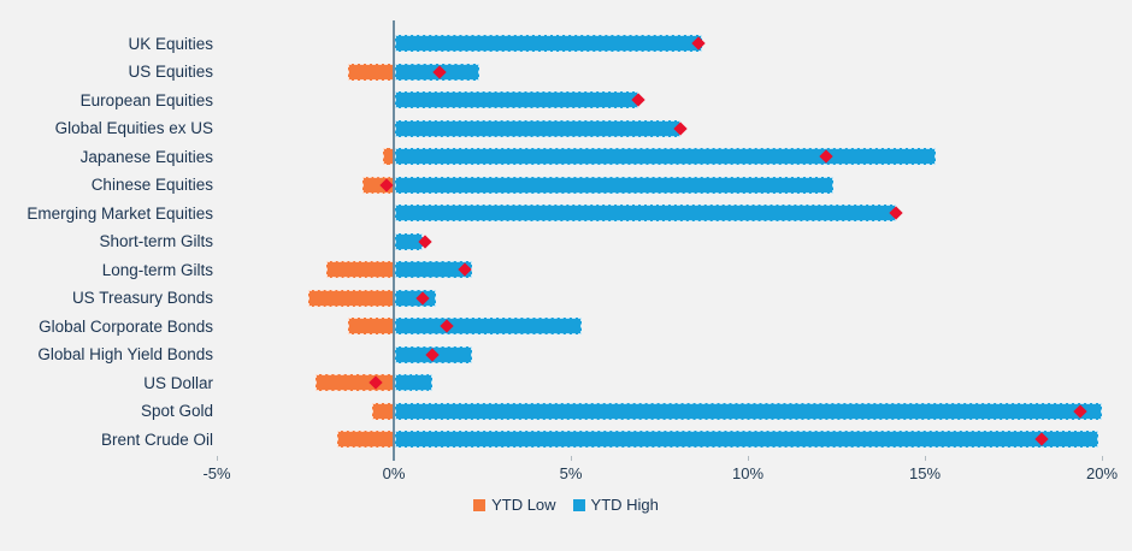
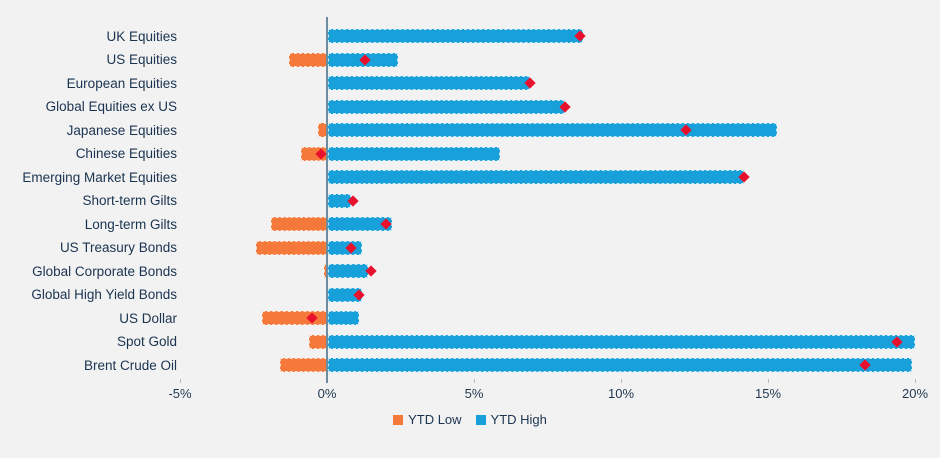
YTD High/Chinese Equities: 12.4% -> 5.9%
YTD Low/Global Corporate Bonds: -1.3% -> -0.1%
YTD High/Global Corporate Bonds: 5.3% -> 1.4%
YTD High/Global High Yield Bonds: 2.2% -> 1.2%
